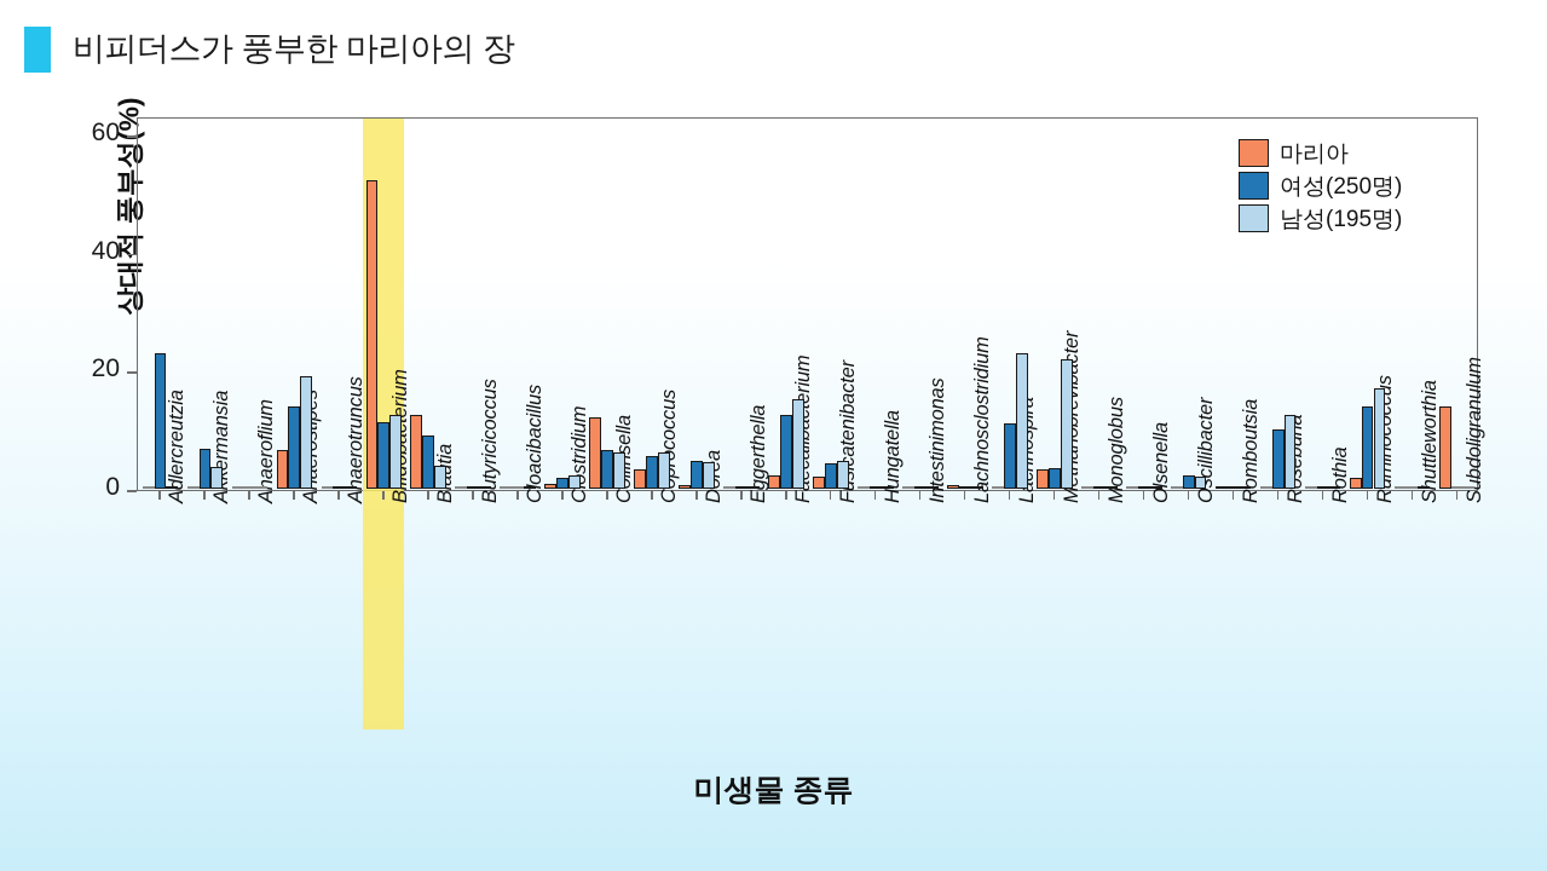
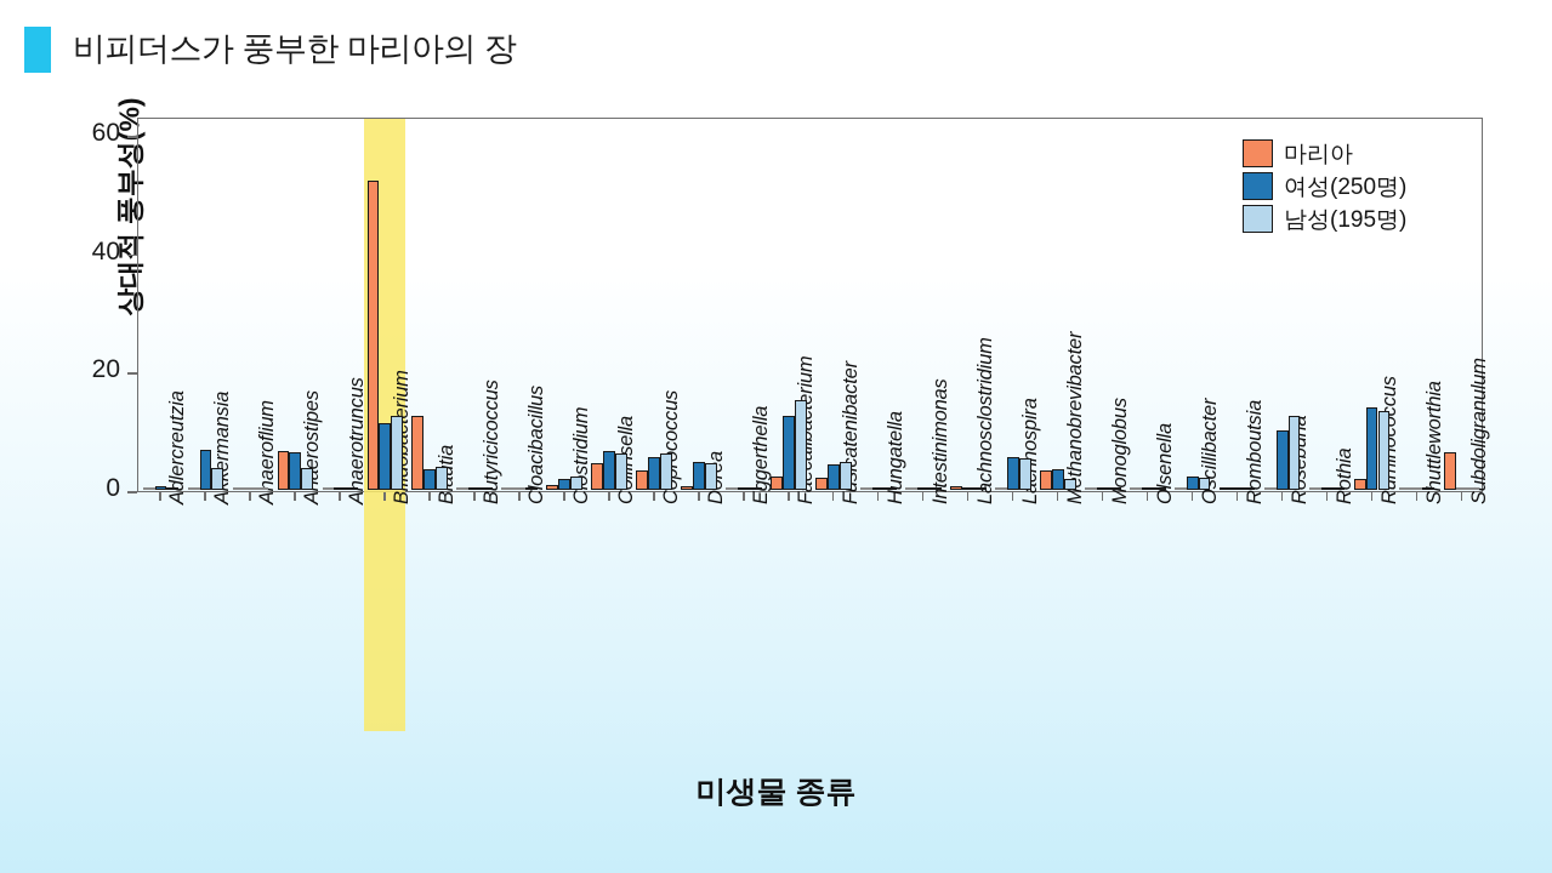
여성(250명)/Adlercreutzia: 23 -> 1
여성(250명)/Anaerostipes: 14 -> 6
남성(195명)/Anaerostipes: 19 -> 4
여성(250명)/Blautia: 9 -> 3
마리아/Collinsella: 12 -> 4
여성(250명)/Lachnospira: 11 -> 6
남성(195명)/Lachnospira: 23 -> 5
남성(195명)/Methanobrevibacter: 22 -> 2
남성(195명)/Ruminococcus: 17 -> 13
마리아/Subdoligranulum: 14 -> 6
